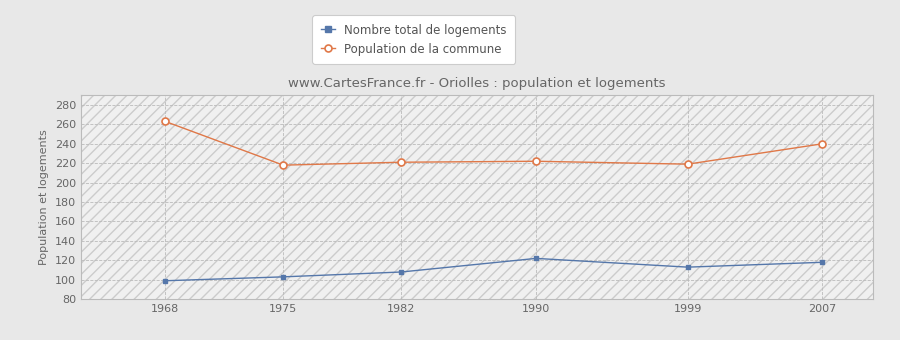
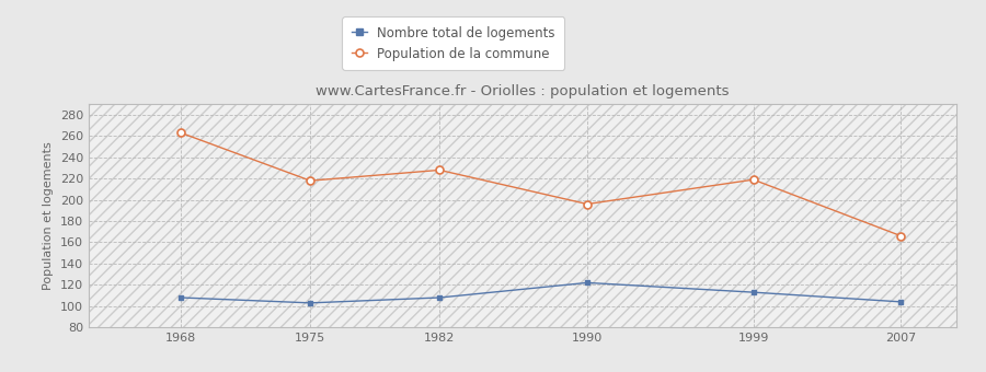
Nombre total de logements/1968: 99 -> 108
Population de la commune/1982: 221 -> 228
Population de la commune/1990: 222 -> 196
Nombre total de logements/2007: 118 -> 104
Population de la commune/2007: 240 -> 166
